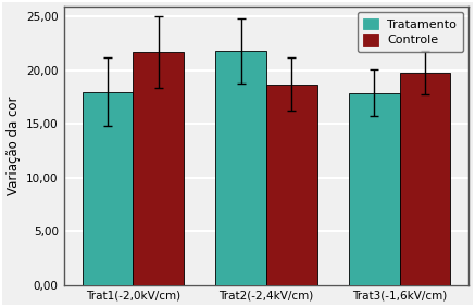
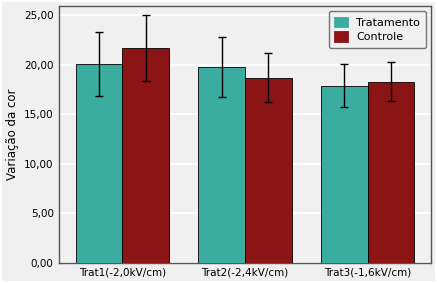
Tratamento/Trat1(-2,0kV/cm): 18,0 -> 20,1
Tratamento/Trat2(-2,4kV/cm): 21,8 -> 19,8
Controle/Trat3(-1,6kV/cm): 19,8 -> 18,3
